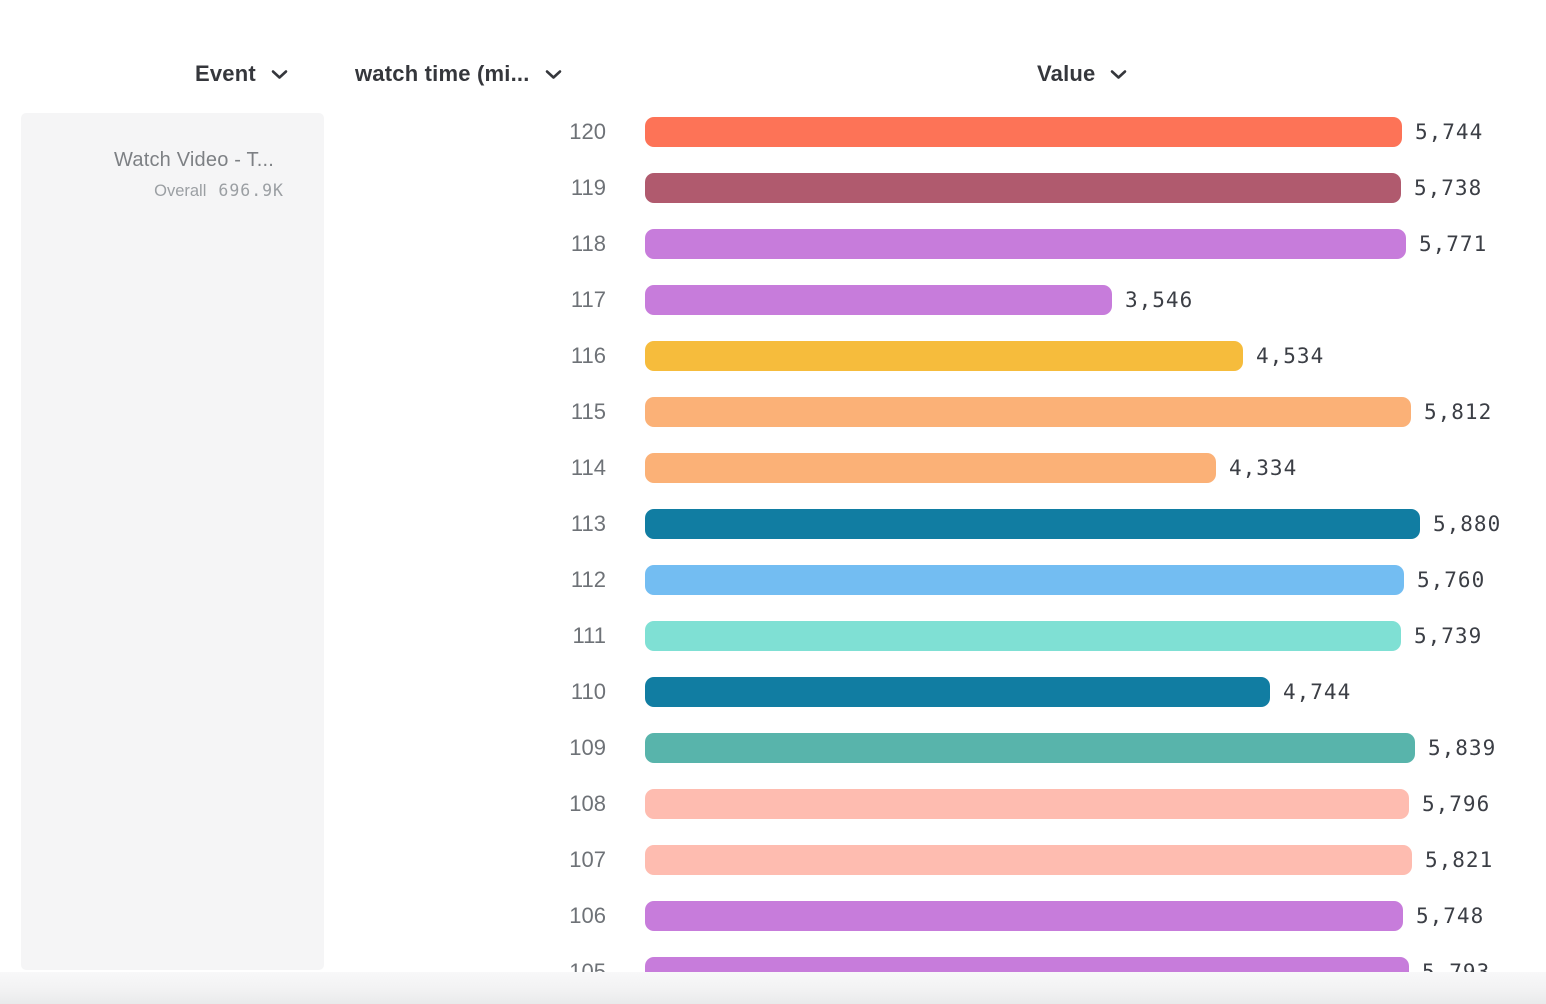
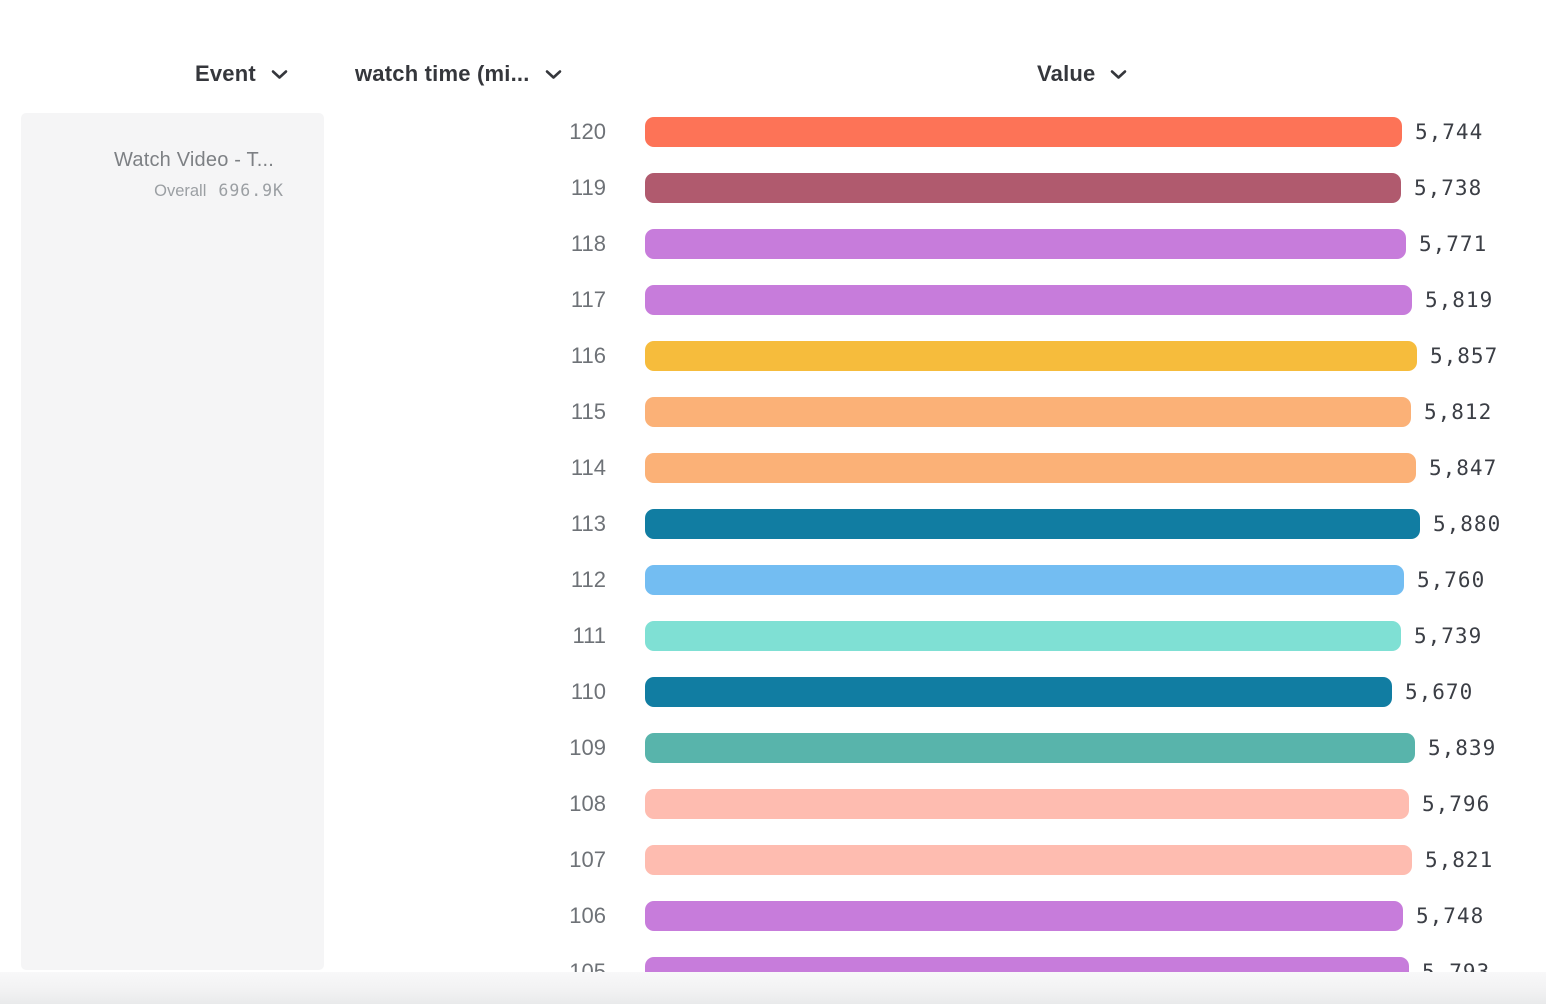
117: 3,546 -> 5,819
116: 4,534 -> 5,857
114: 4,334 -> 5,847
110: 4,744 -> 5,670
